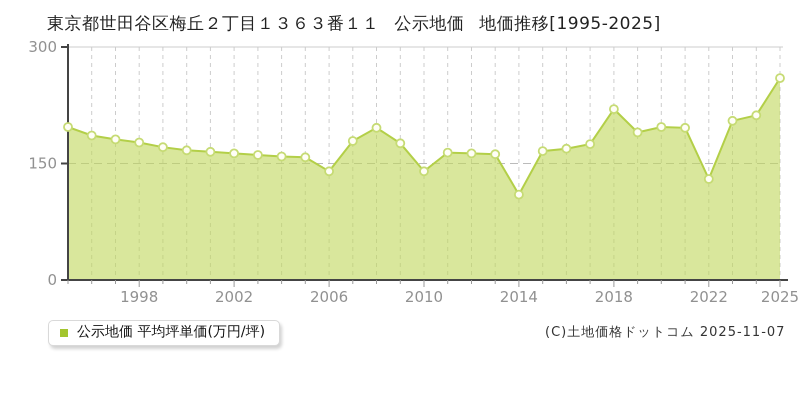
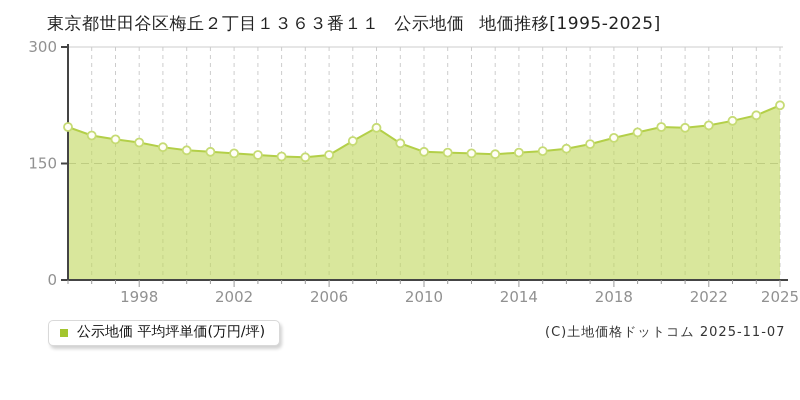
2006: 140 -> 160
2010: 140 -> 160
2014: 110 -> 160
2018: 220 -> 180
2022: 130 -> 200
2025: 260 -> 220
